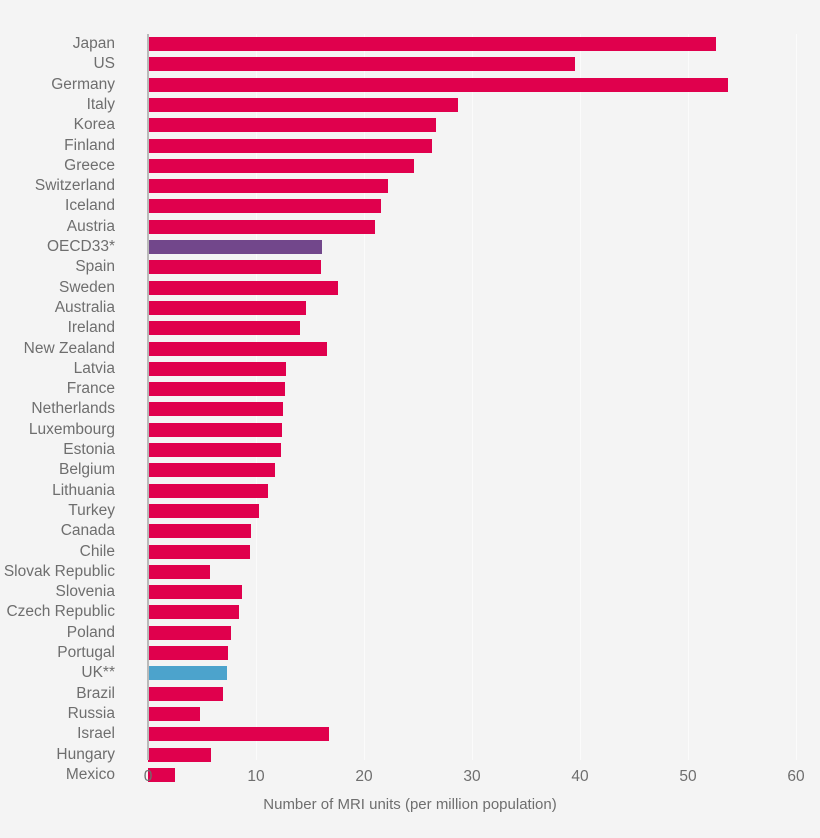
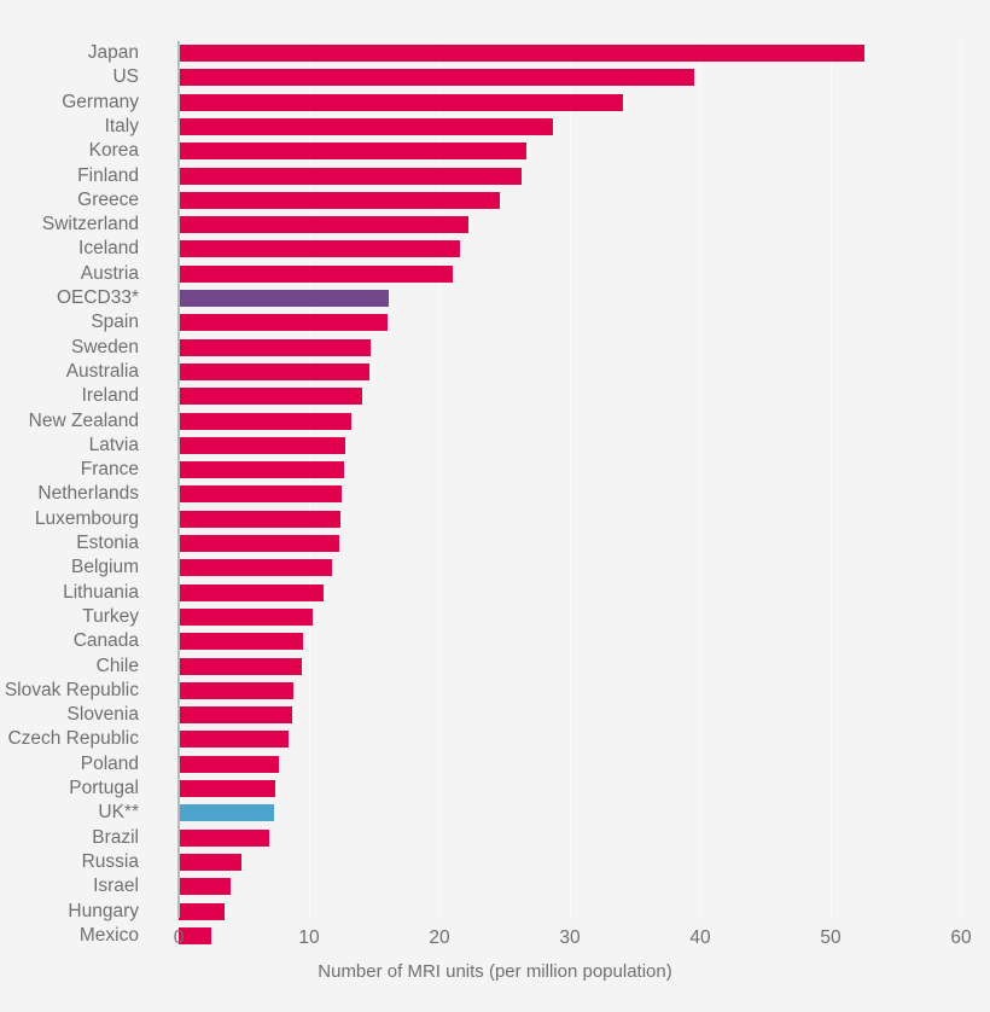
Germany: 53.7 -> 34.1
Sweden: 17.6 -> 14.7
New Zealand: 16.6 -> 13.2
Slovak Republic: 5.7 -> 8.8
Israel: 16.8 -> 4.0
Hungary: 5.8 -> 3.5
